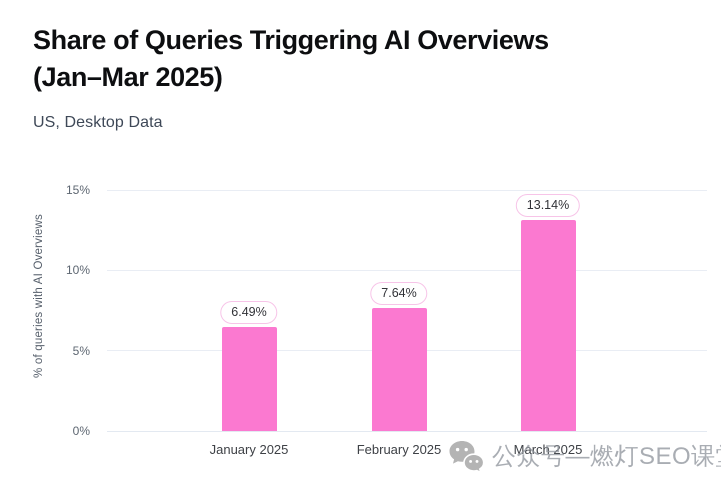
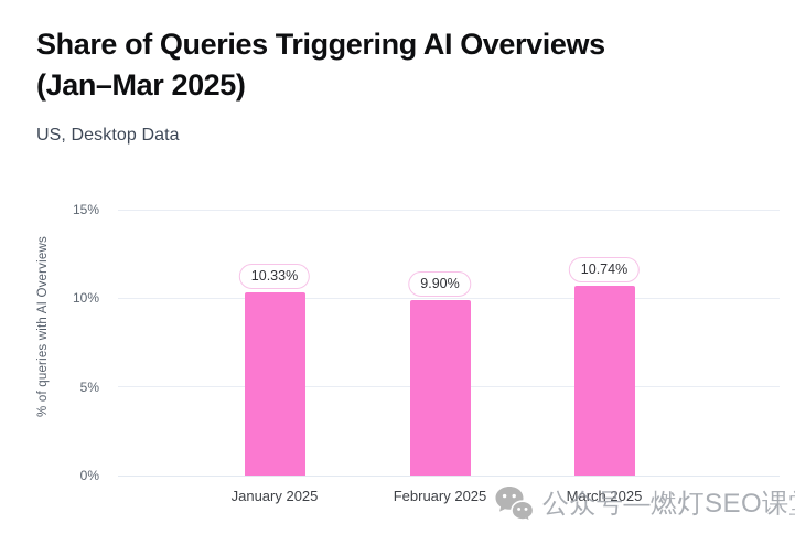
January 2025: 6.49% -> 10.33%
February 2025: 7.64% -> 9.90%
March 2025: 13.14% -> 10.74%
